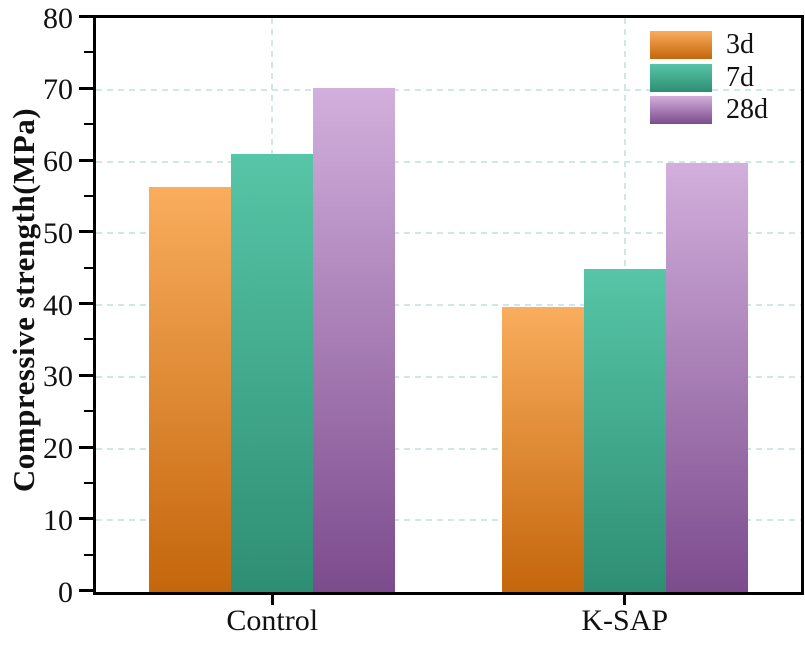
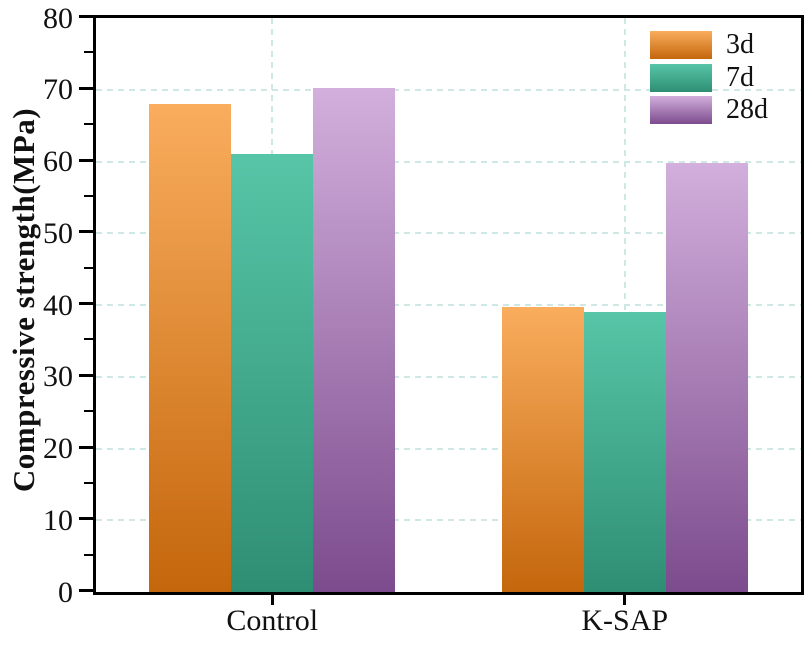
3d/Control: 56 -> 68
7d/K-SAP: 45 -> 39
